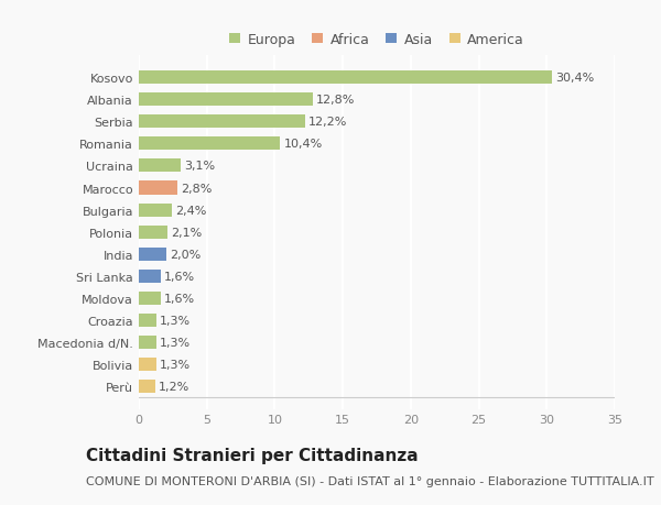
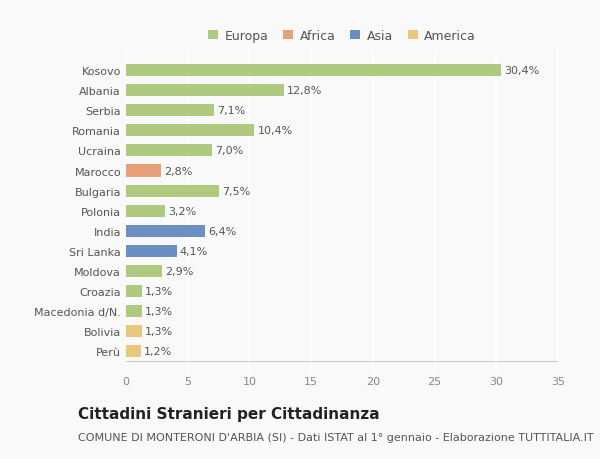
Serbia: 12,2% -> 7,1%
Ucraina: 3,1% -> 7,0%
Bulgaria: 2,4% -> 7,5%
Polonia: 2,1% -> 3,2%
India: 2,0% -> 6,4%
Sri Lanka: 1,6% -> 4,1%
Moldova: 1,6% -> 2,9%
